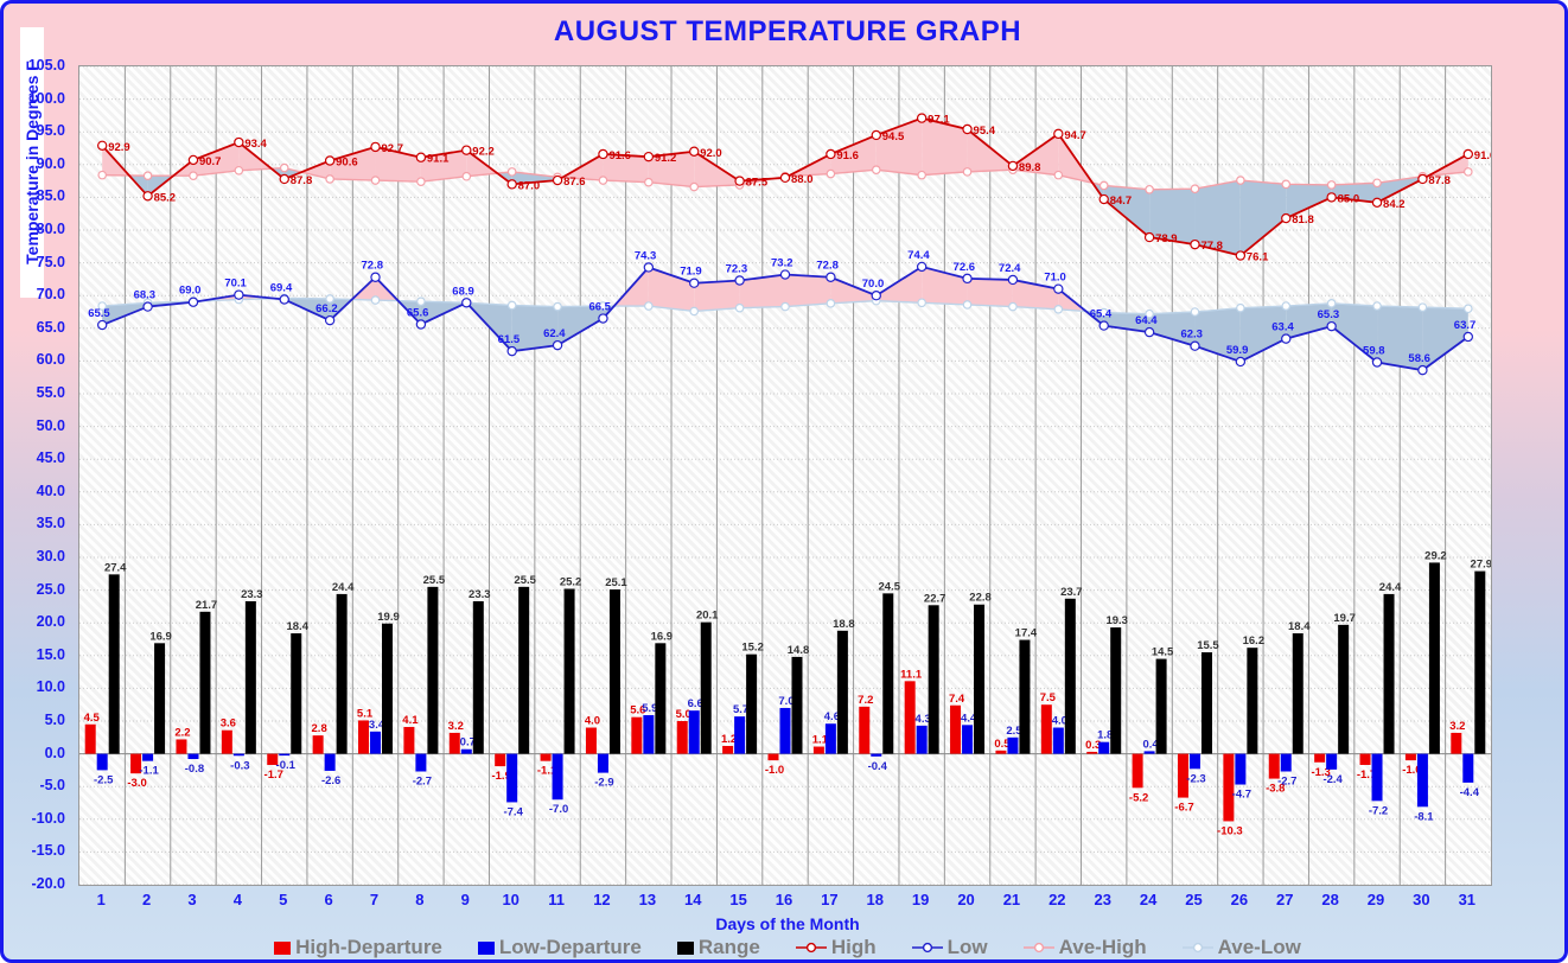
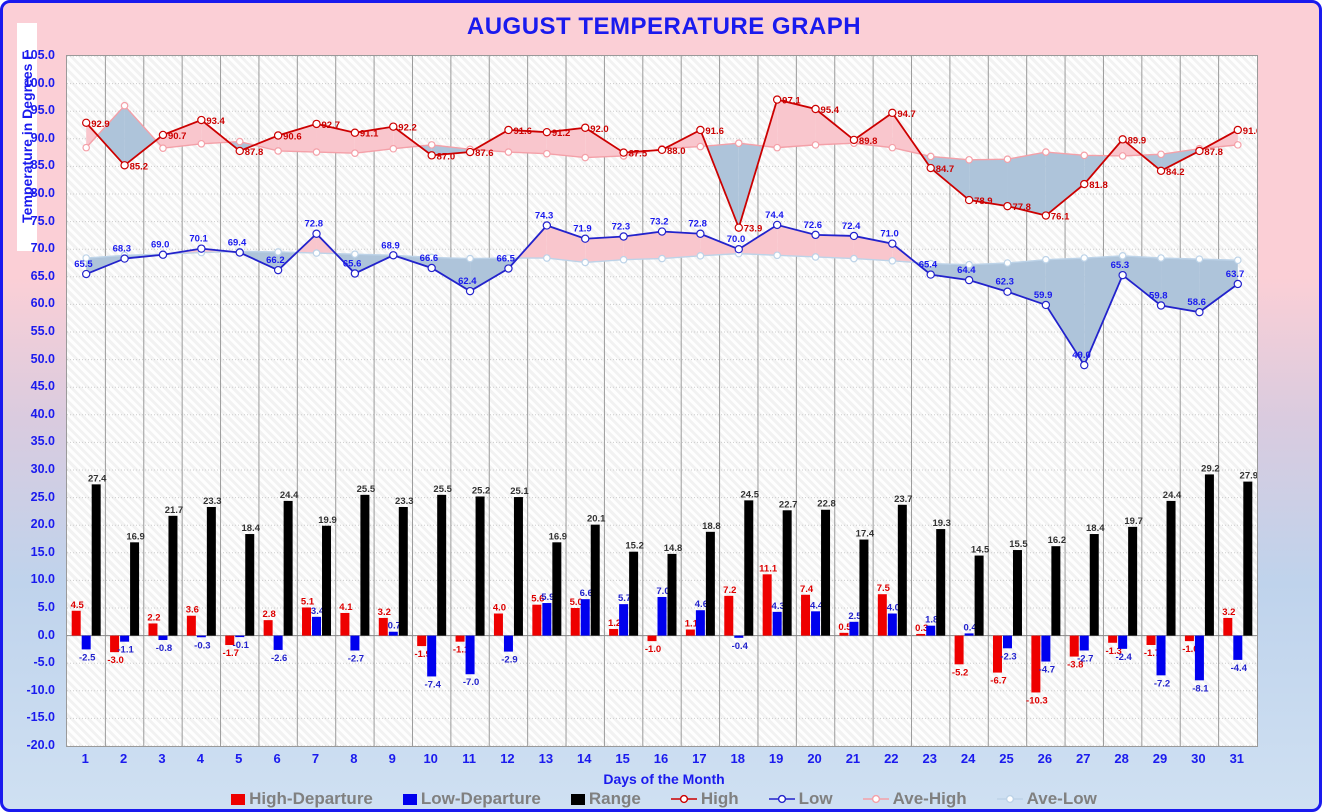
Ave-High/2: 88 -> 96
Low/10: 61.5 -> 66.6
High/18: 94.5 -> 73.9
Low/27: 63.4 -> 49.0
High/28: 85.0 -> 89.9
